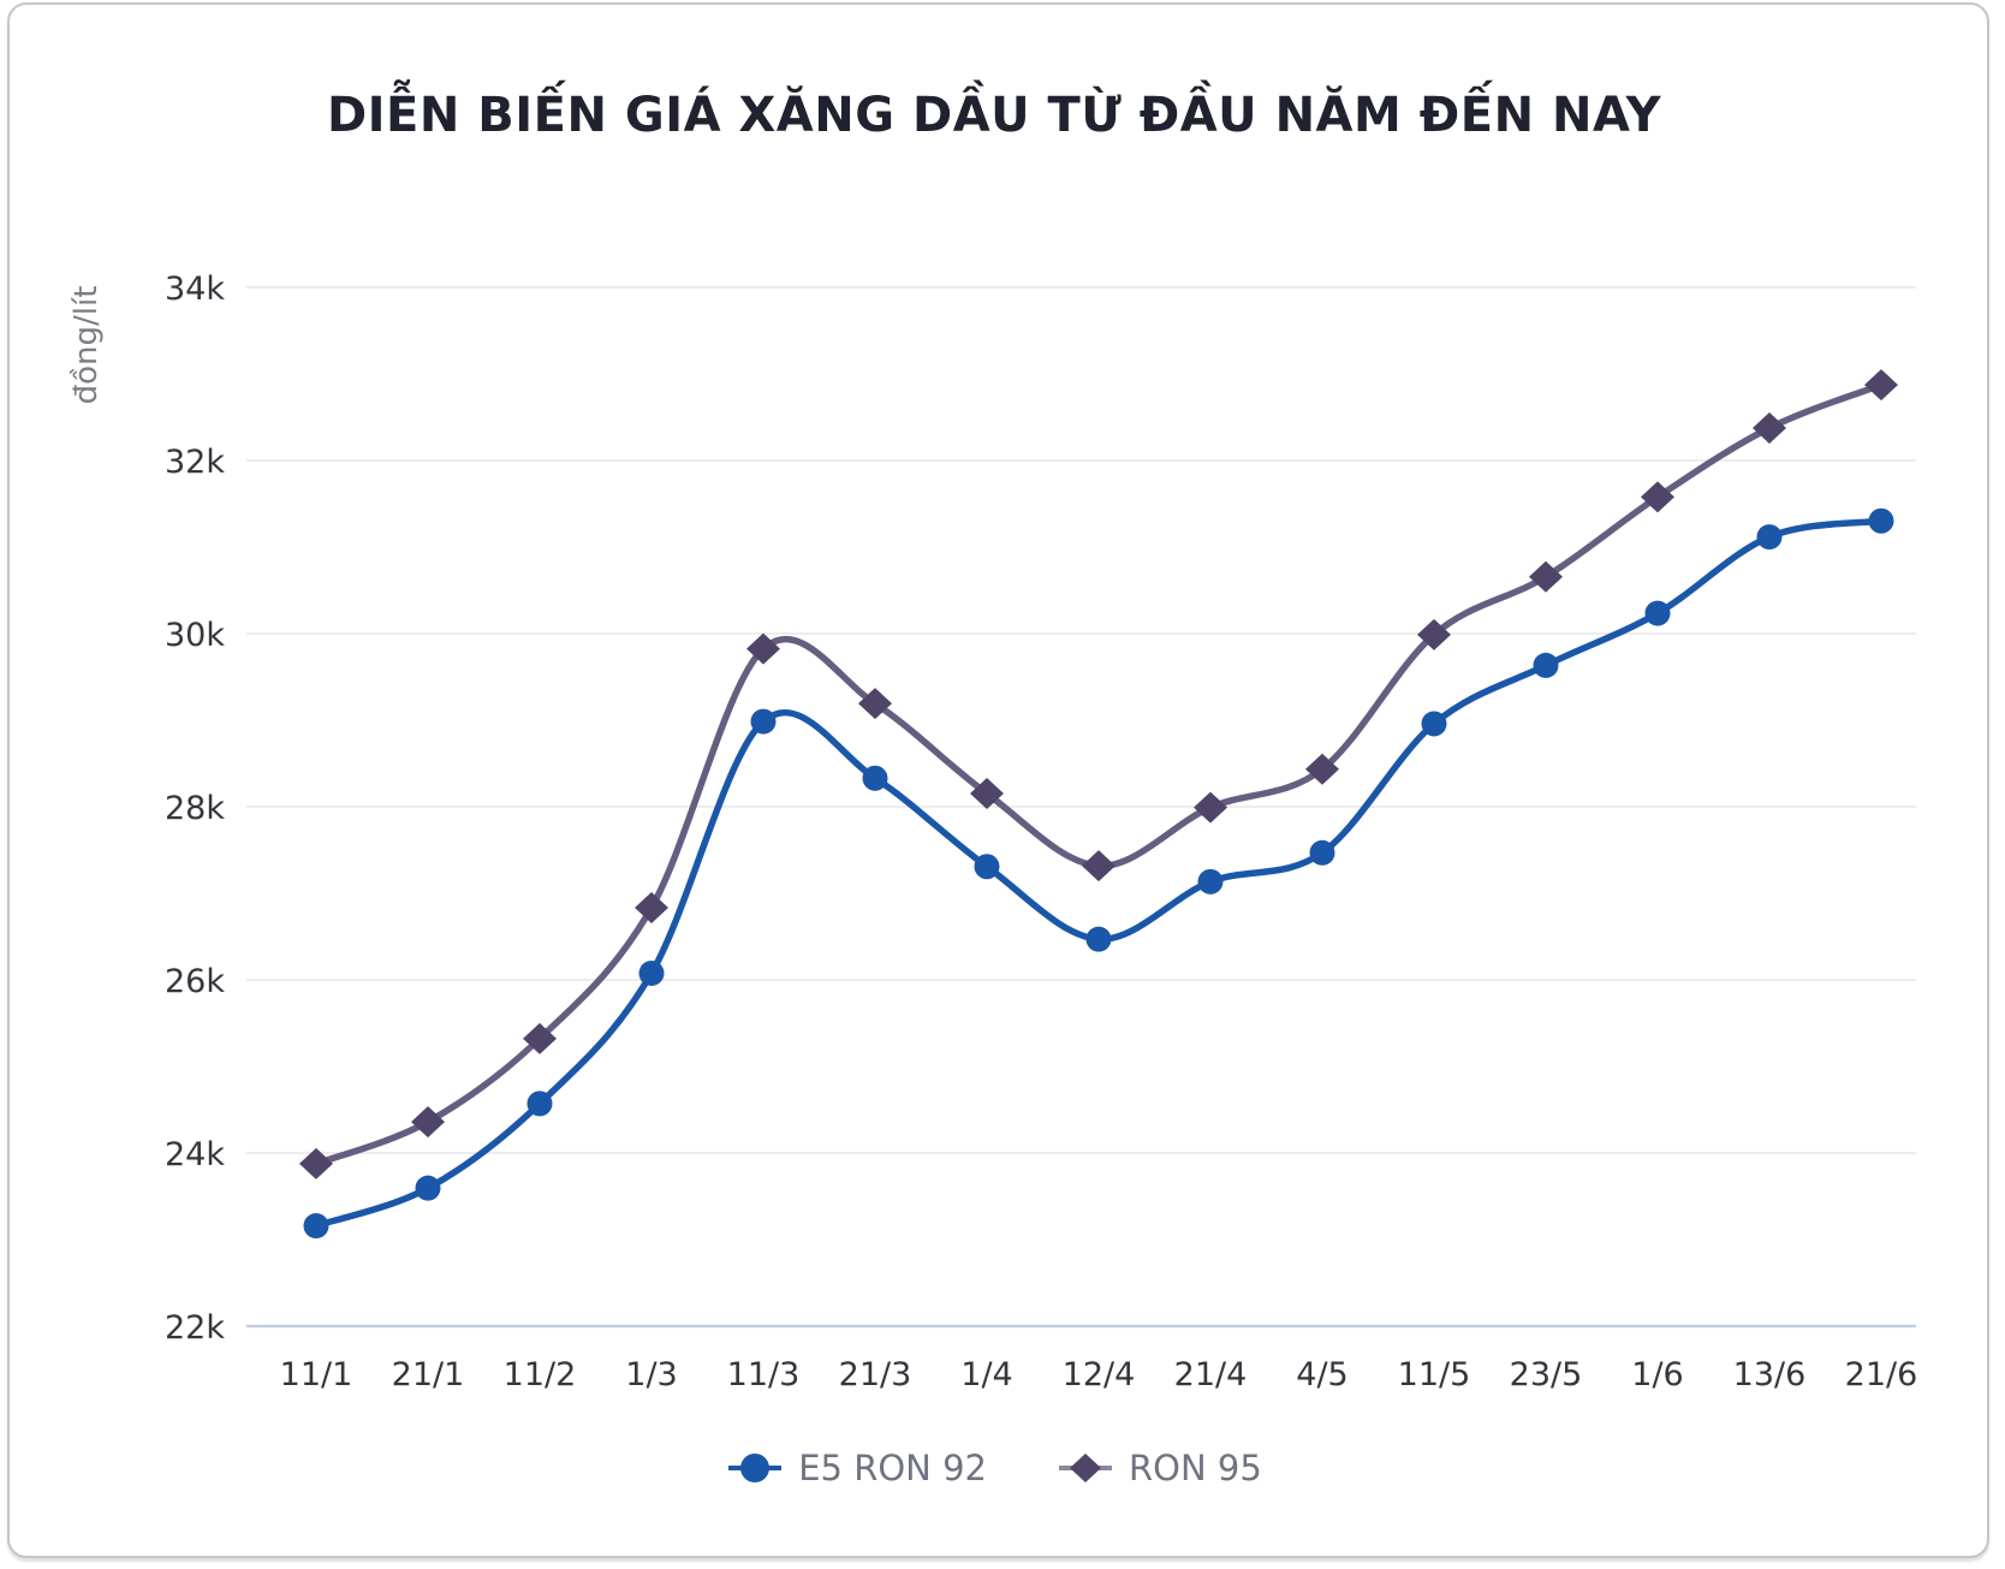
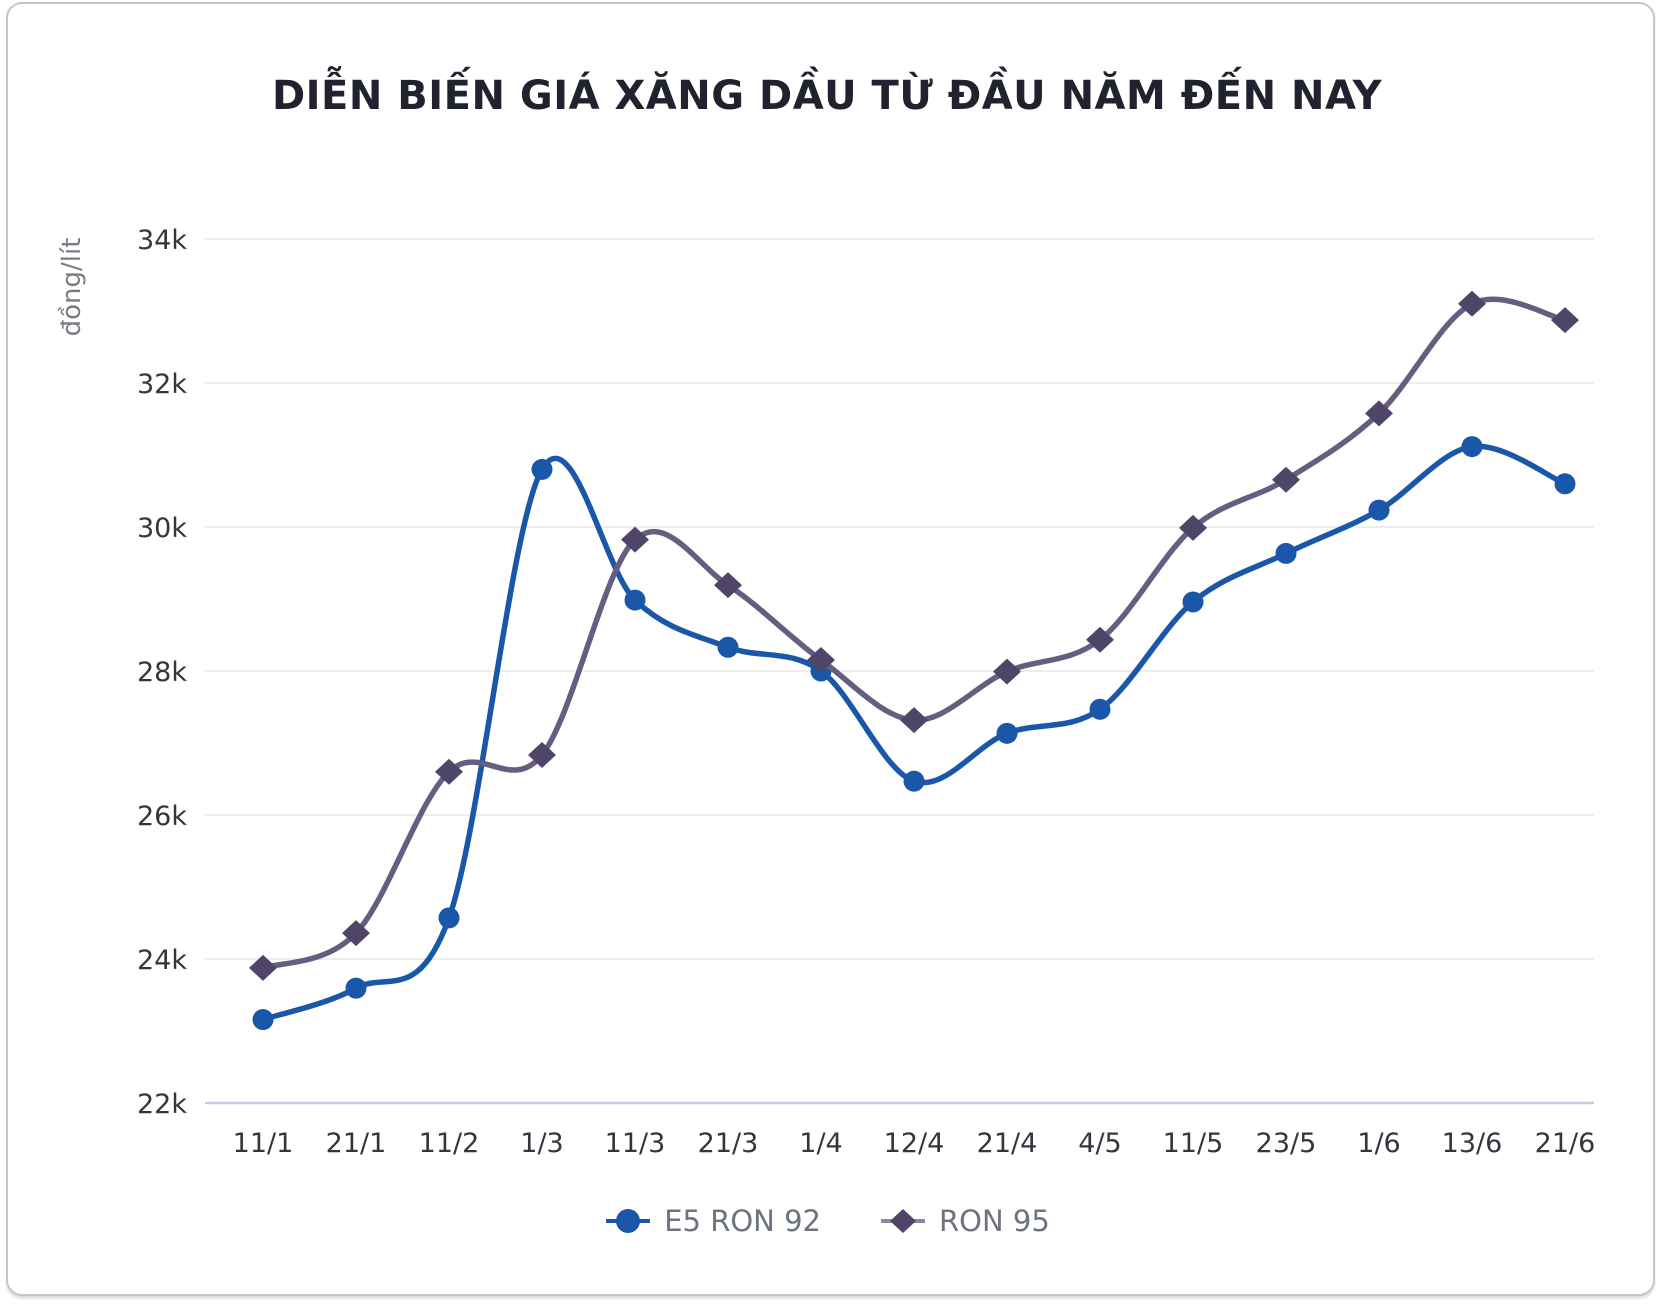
RON 95/11/2: 25.3k -> 26.6k
E5 RON 92/1/3: 26.1k -> 30.8k
E5 RON 92/1/4: 27.3k -> 28.0k
RON 95/13/6: 32.4k -> 33.1k
E5 RON 92/21/6: 31.3k -> 30.6k
